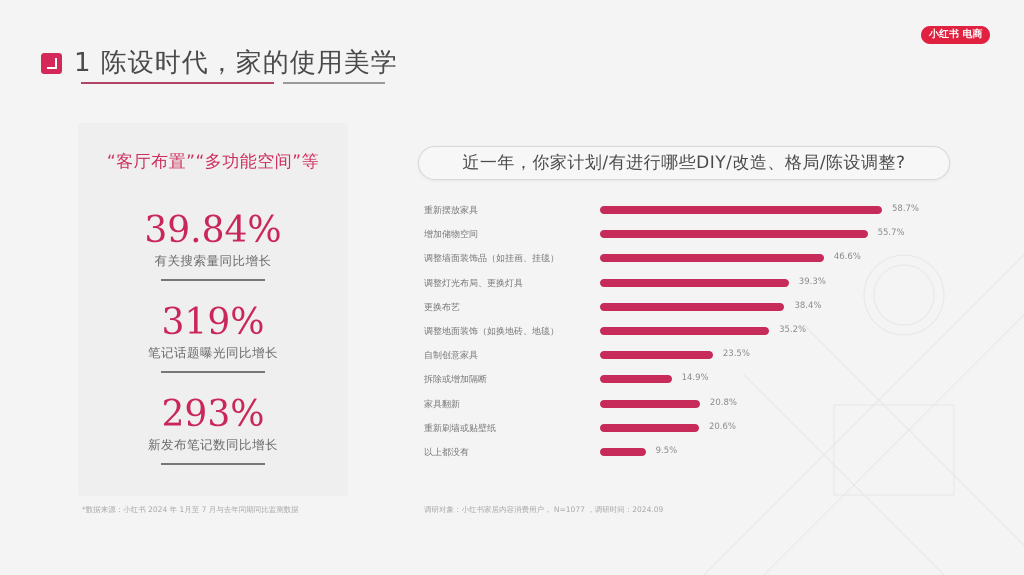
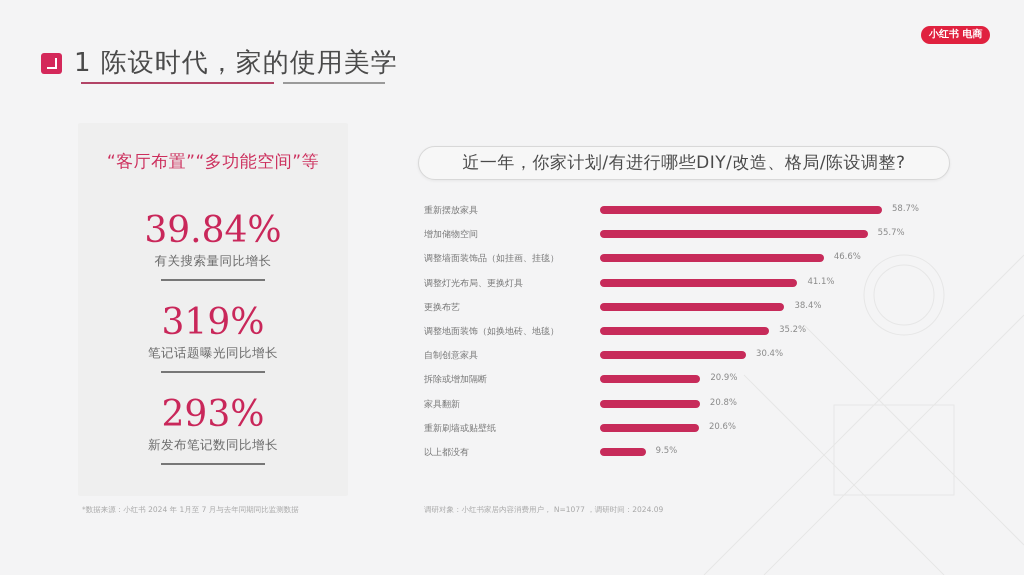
调整灯光布局、更换灯具: 39.3% -> 41.1%
自制创意家具: 23.5% -> 30.4%
拆除或增加隔断: 14.9% -> 20.9%
